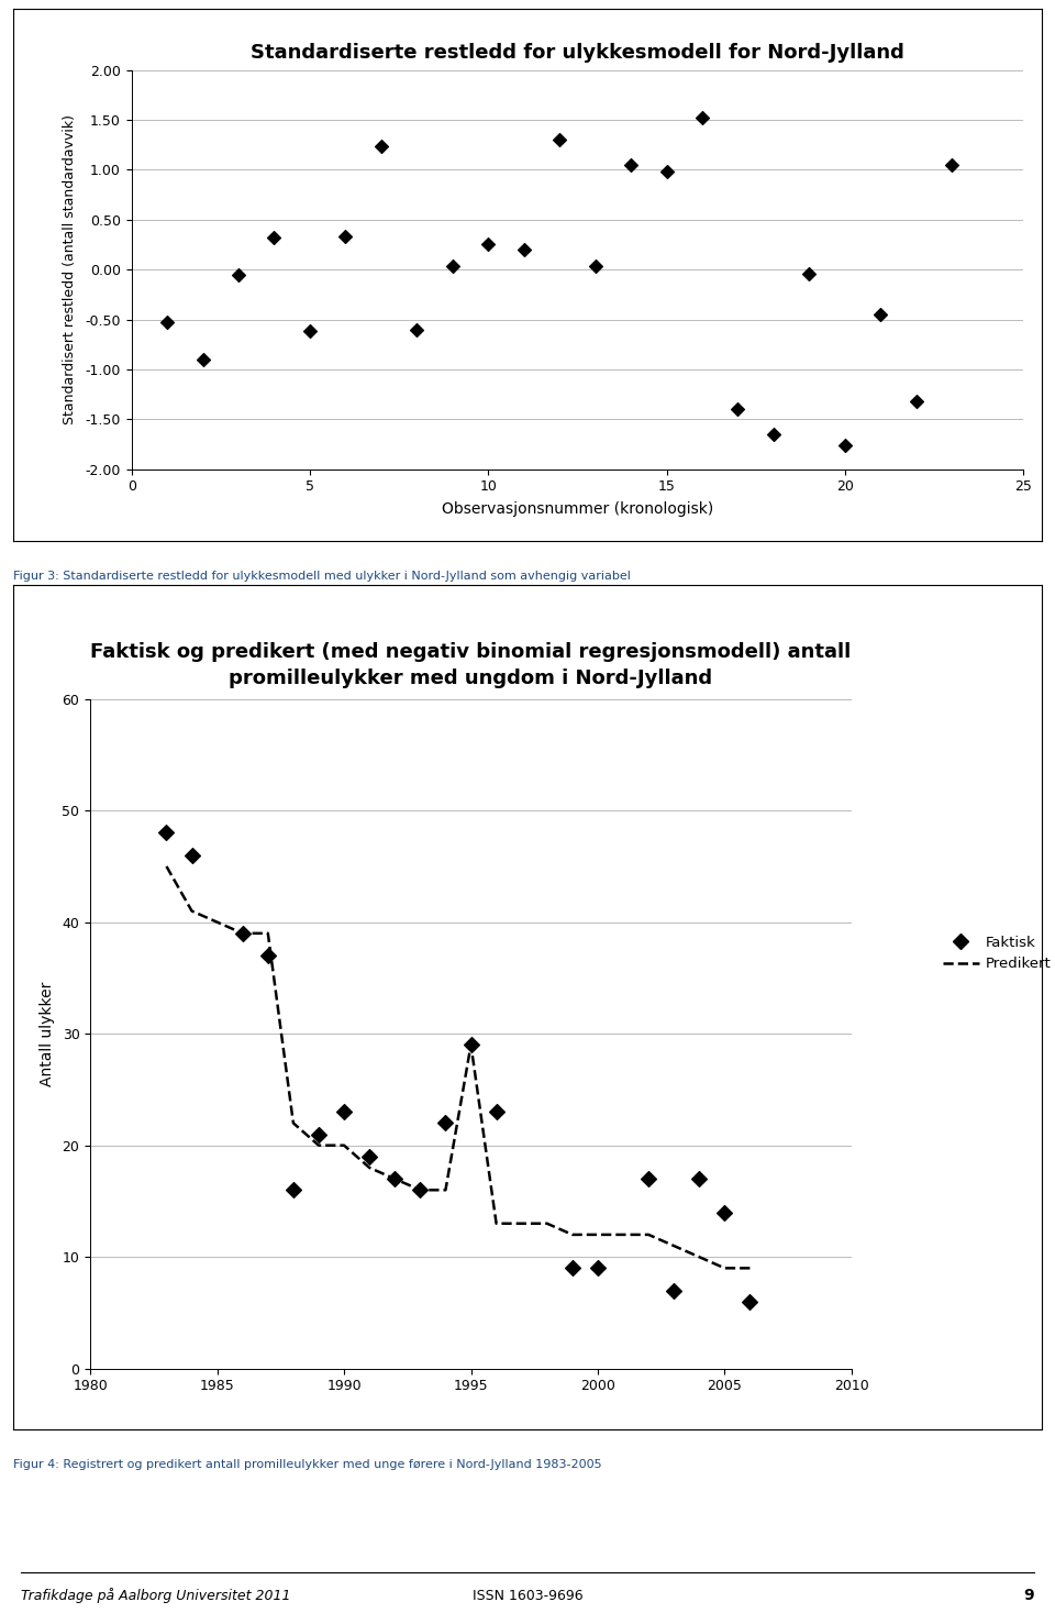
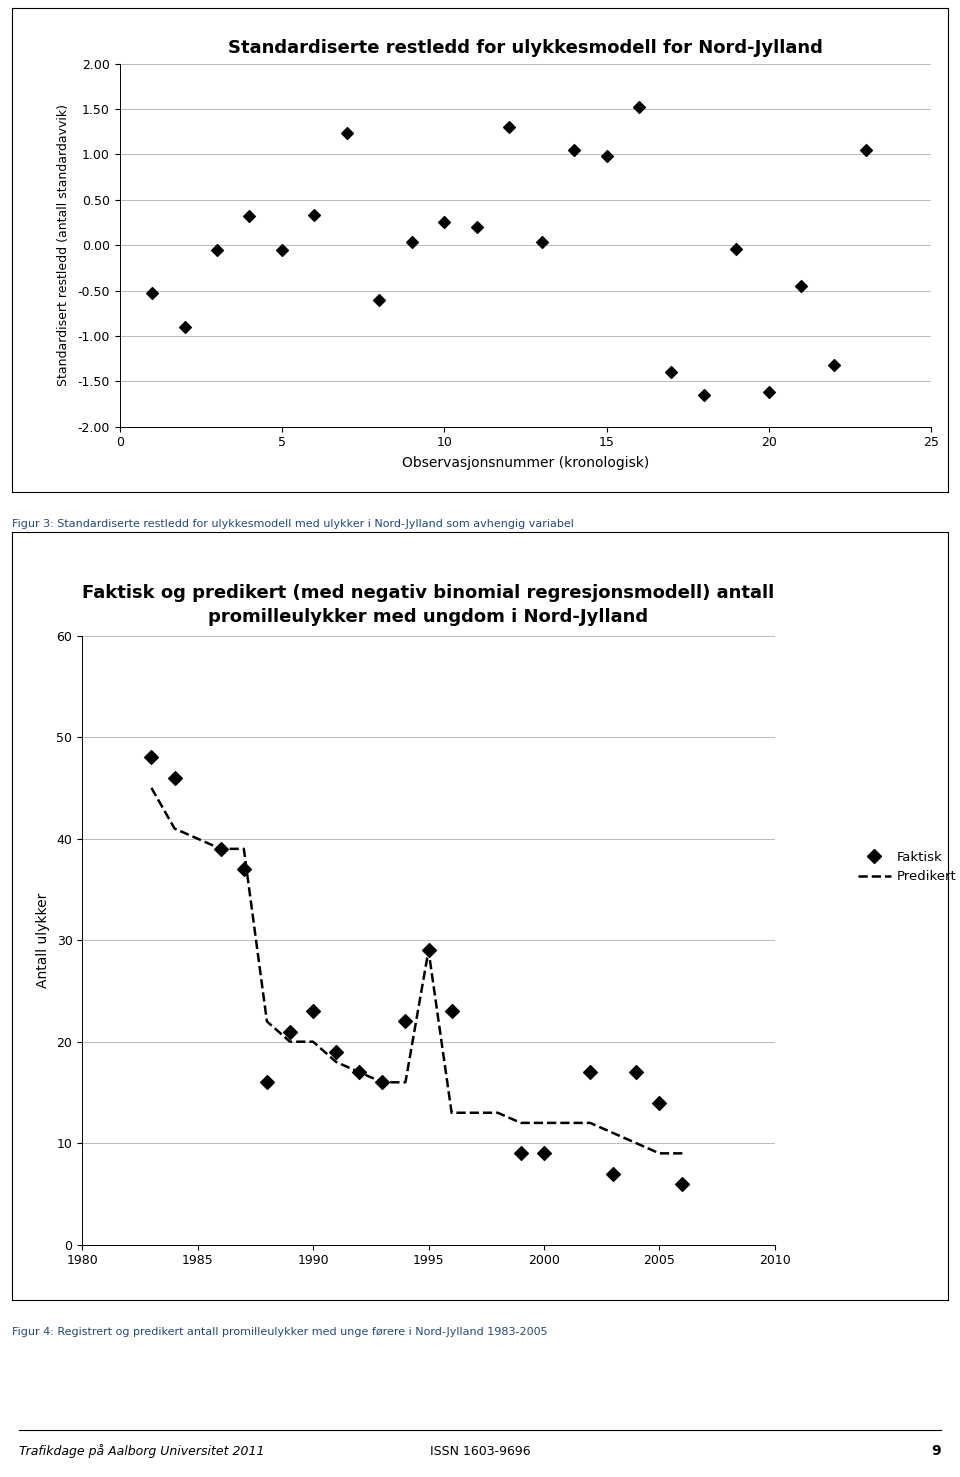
Standardiserte restledd for ulykkesmodell for Nord-Jylland/5: -0.62 -> -0.05
Standardiserte restledd for ulykkesmodell for Nord-Jylland/20: -1.76 -> -1.62
